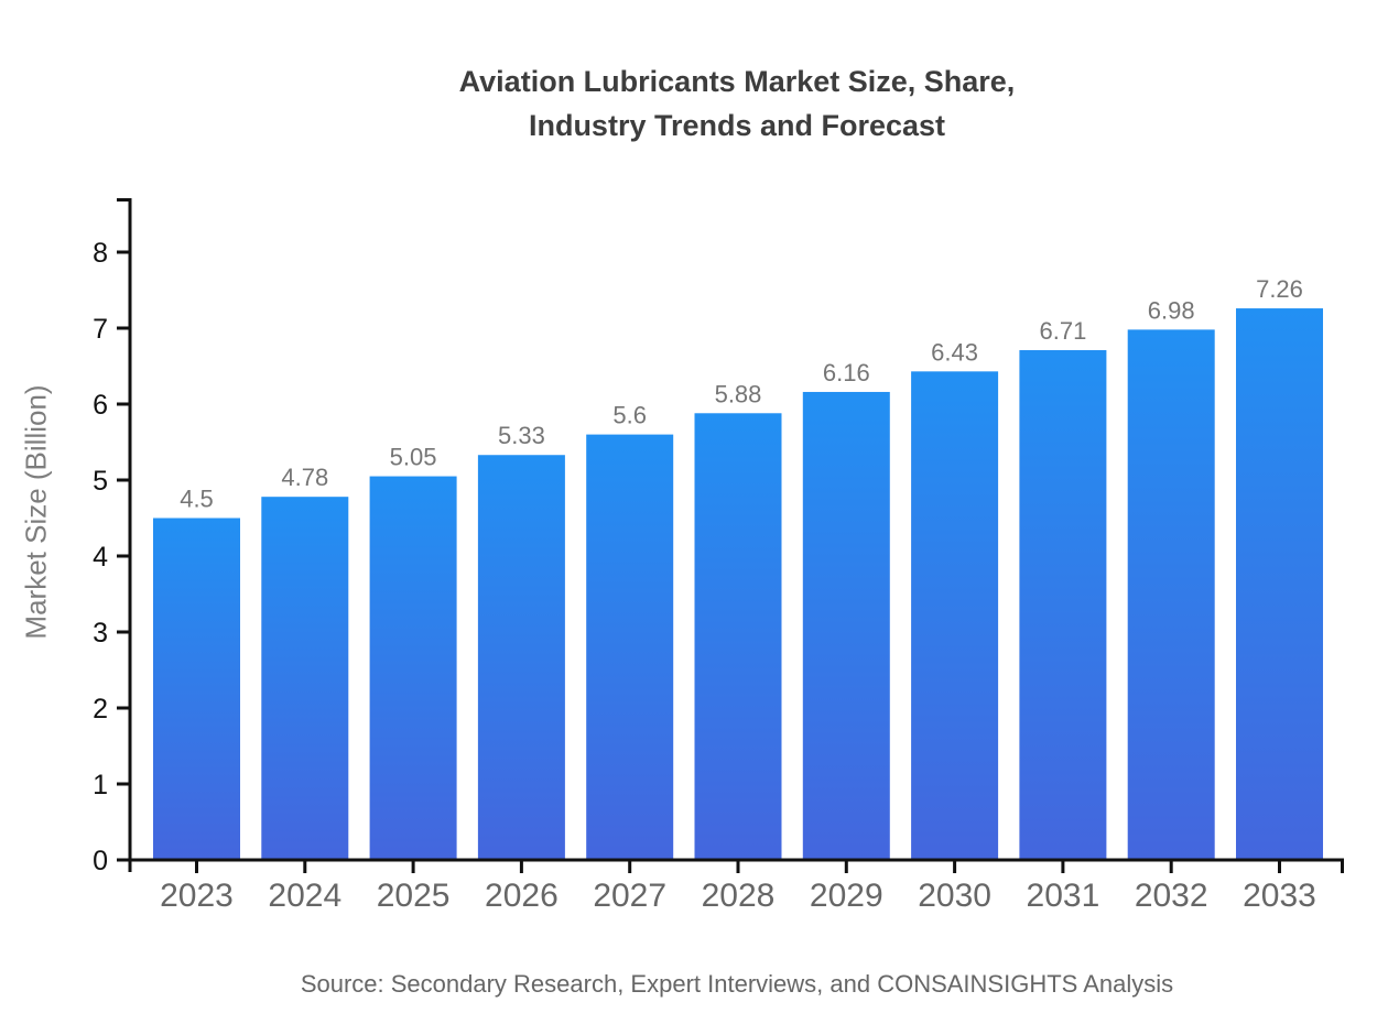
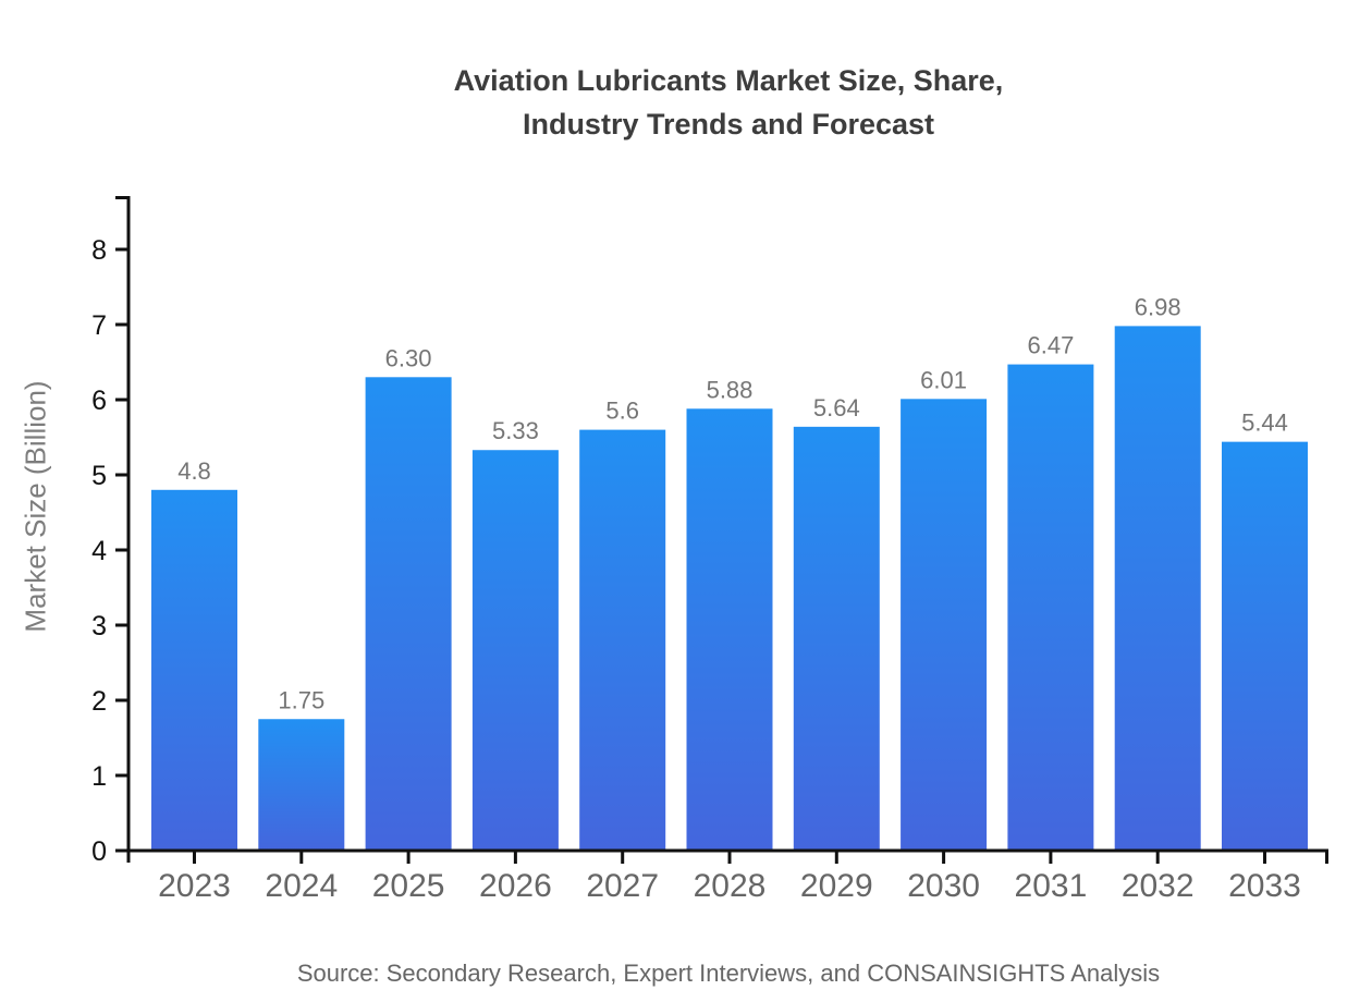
2023: 4.5 -> 4.8
2024: 4.78 -> 1.75
2025: 5.05 -> 6.30
2029: 6.16 -> 5.64
2030: 6.43 -> 6.01
2031: 6.71 -> 6.47
2033: 7.26 -> 5.44
